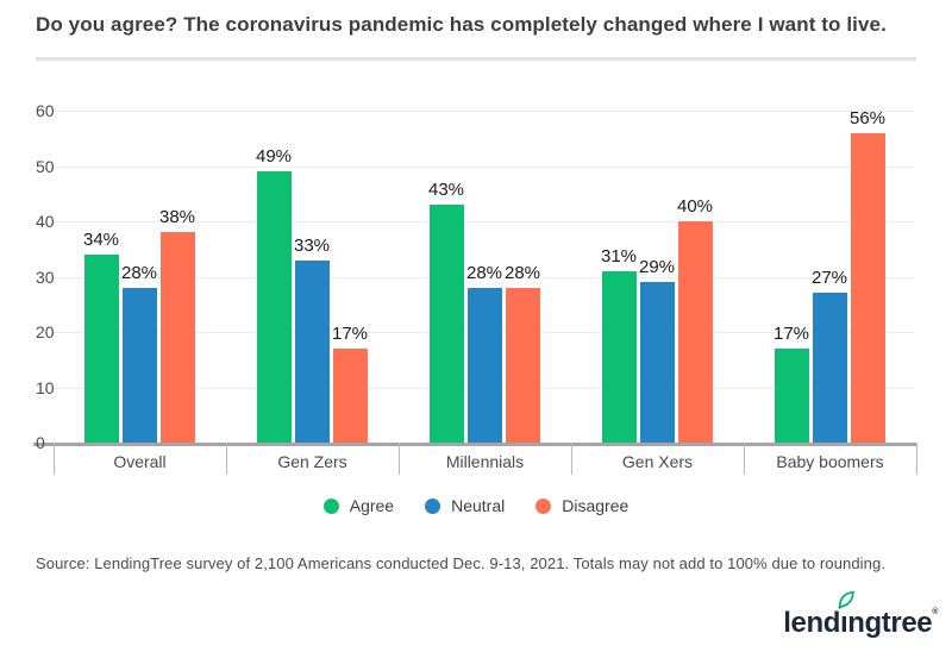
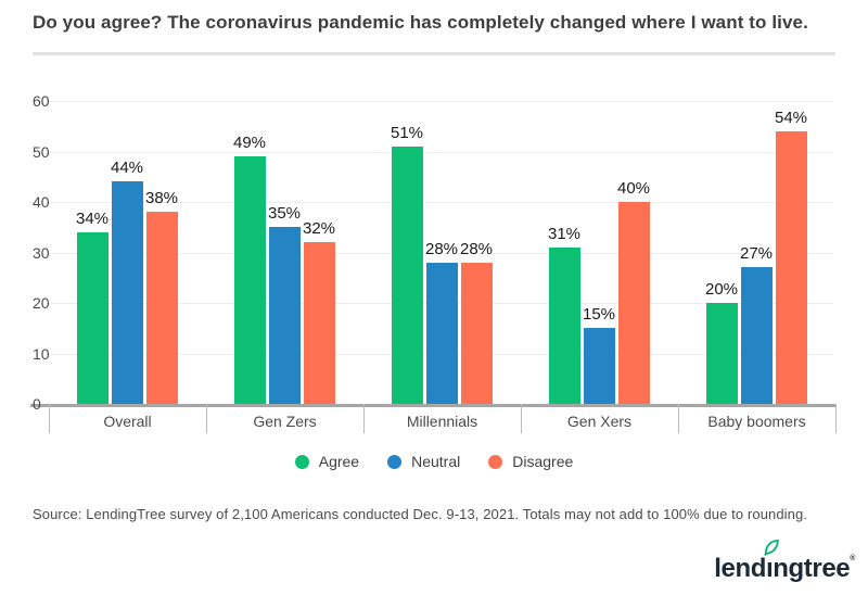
Neutral/Overall: 28% -> 44%
Neutral/Gen Zers: 33% -> 35%
Disagree/Gen Zers: 17% -> 32%
Agree/Millennials: 43% -> 51%
Neutral/Gen Xers: 29% -> 15%
Agree/Baby boomers: 17% -> 20%
Disagree/Baby boomers: 56% -> 54%
